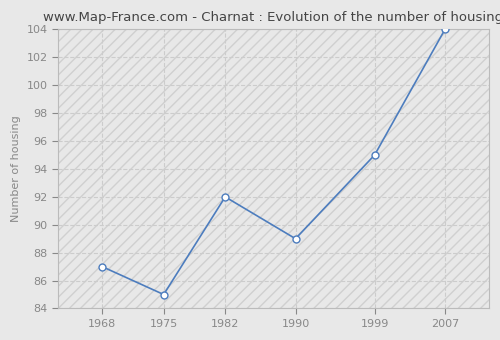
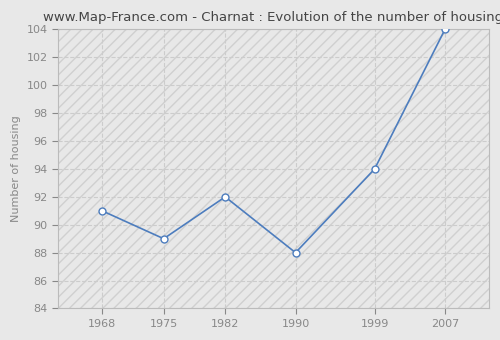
1968: 87 -> 91
1975: 85 -> 89
1990: 89 -> 88
1999: 95 -> 94
